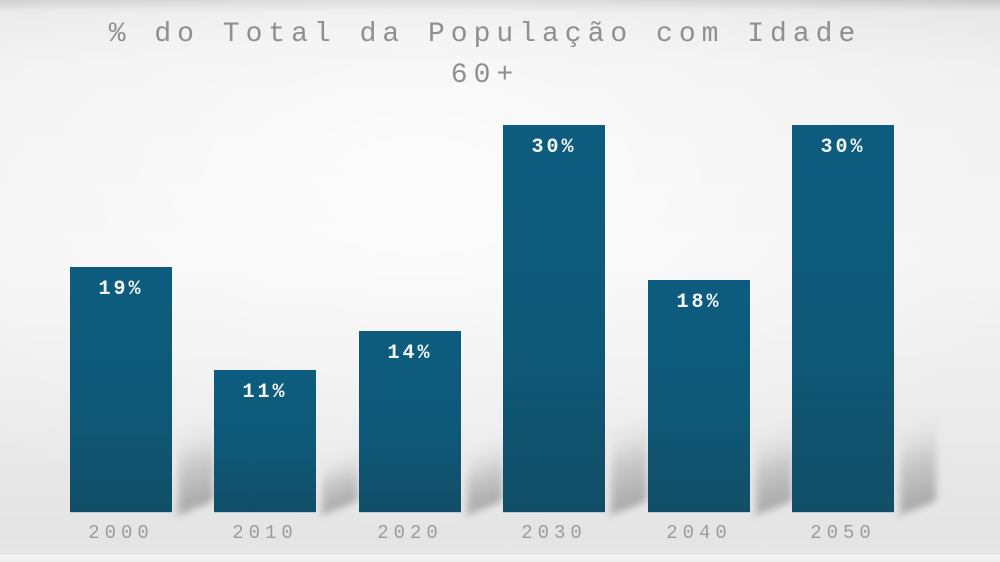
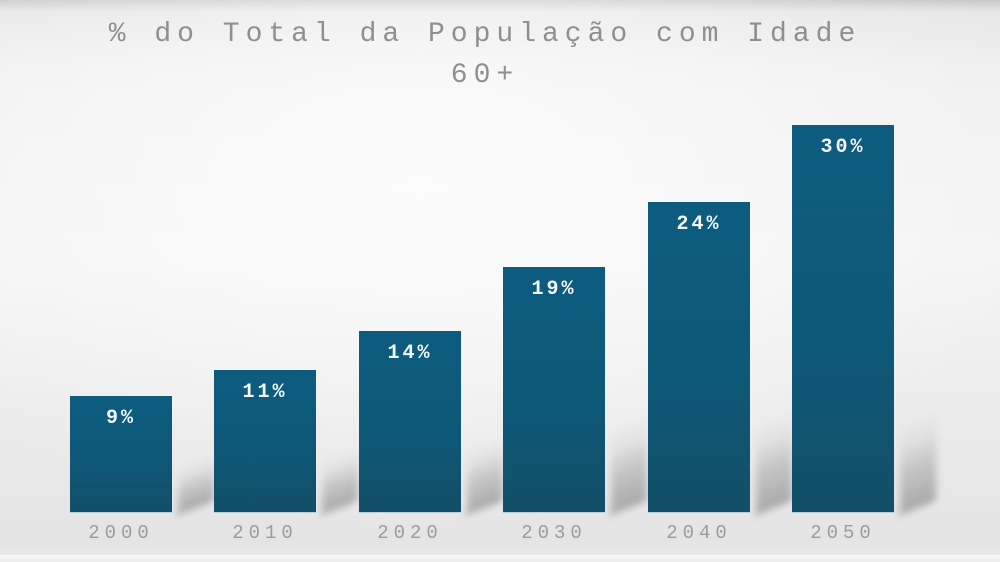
2000: 19% -> 9%
2030: 30% -> 19%
2040: 18% -> 24%
